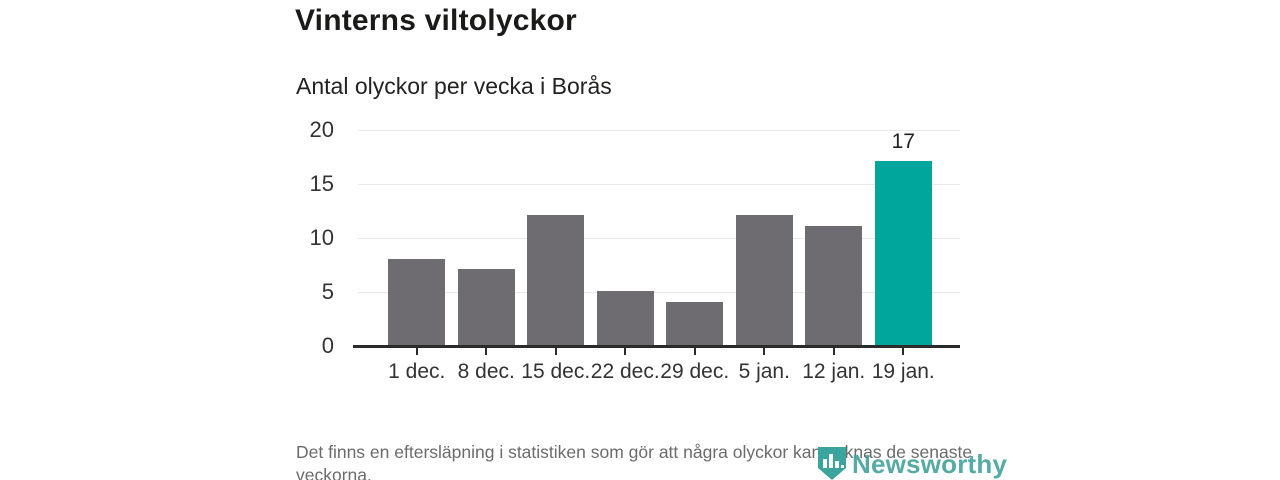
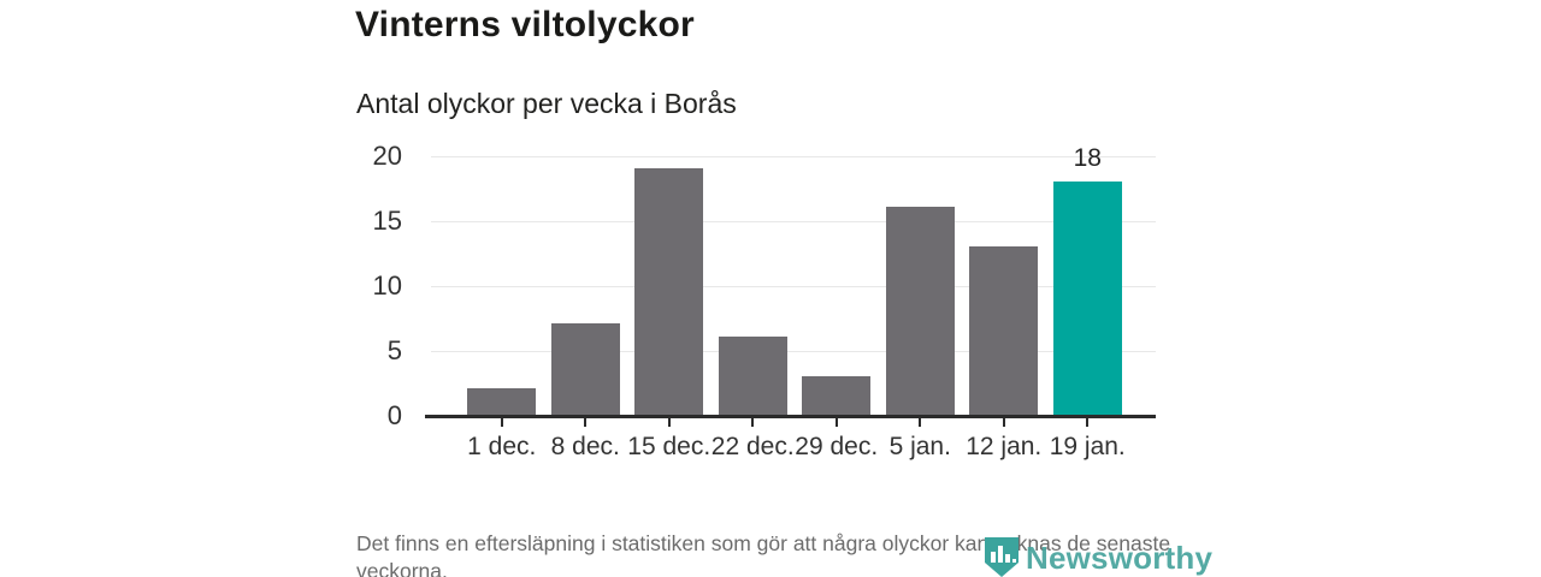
1 dec.: 8 -> 2
15 dec.: 12 -> 19
22 dec.: 5 -> 6
29 dec.: 4 -> 3
5 jan.: 12 -> 16
12 jan.: 11 -> 13
19 jan.: 17 -> 18
